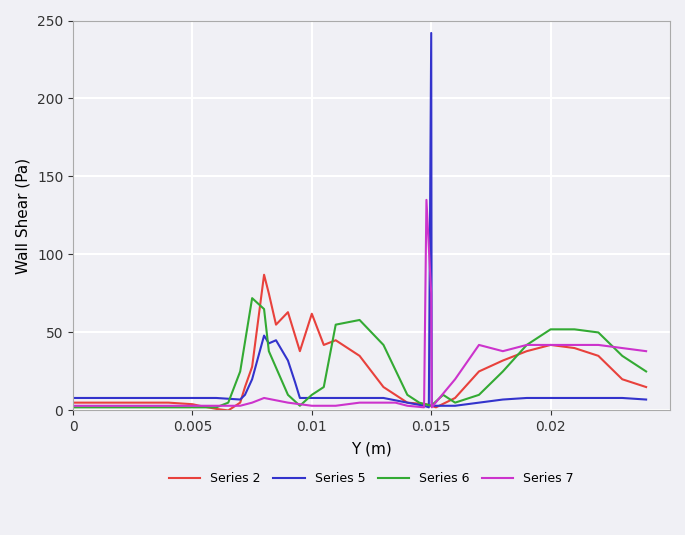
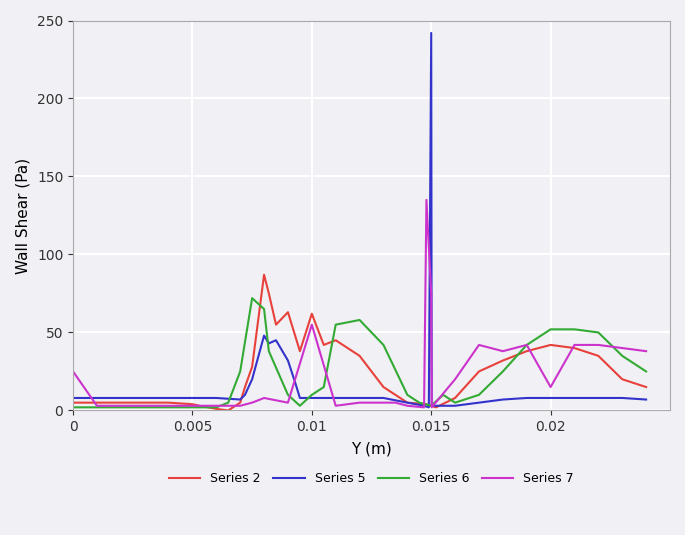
Series 7/0: 3 -> 25
Series 7/0.01: 3 -> 55
Series 7/0.02: 42 -> 15
